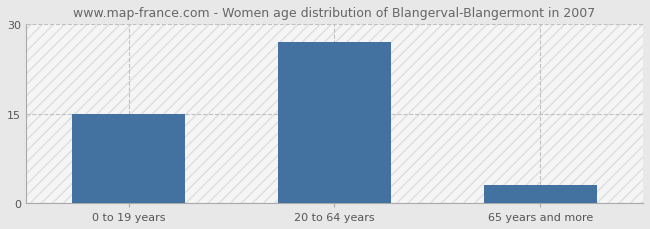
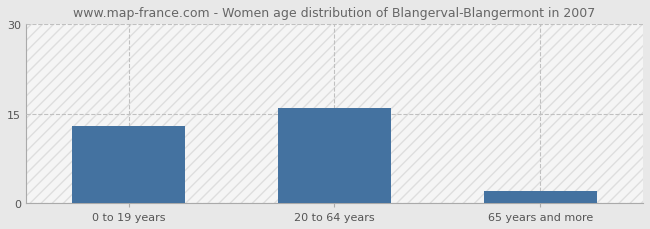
0 to 19 years: 15 -> 13
20 to 64 years: 27 -> 16
65 years and more: 3 -> 2
